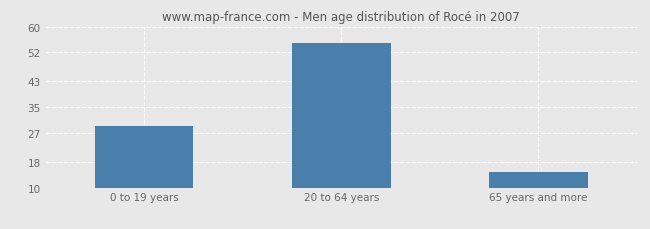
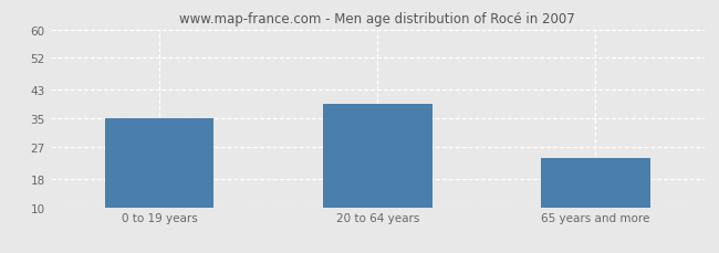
0 to 19 years: 29 -> 35
20 to 64 years: 55 -> 39
65 years and more: 15 -> 24
